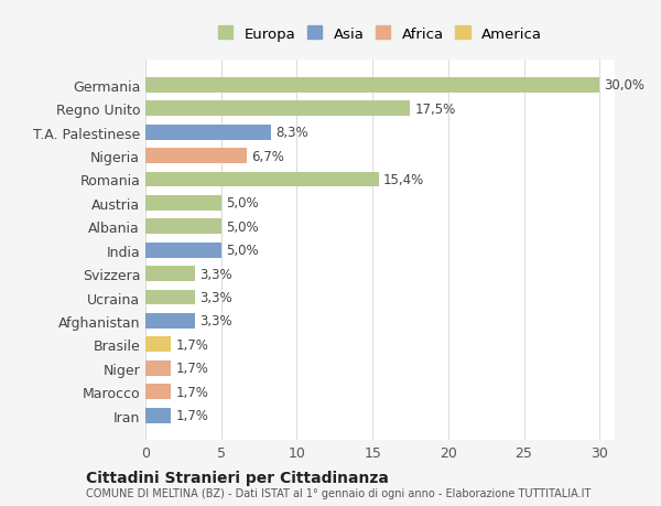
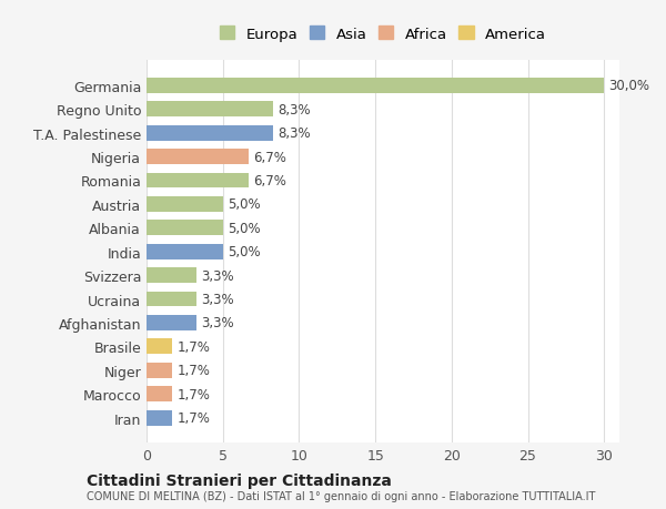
Regno Unito: 17,5% -> 8,3%
Romania: 15,4% -> 6,7%
